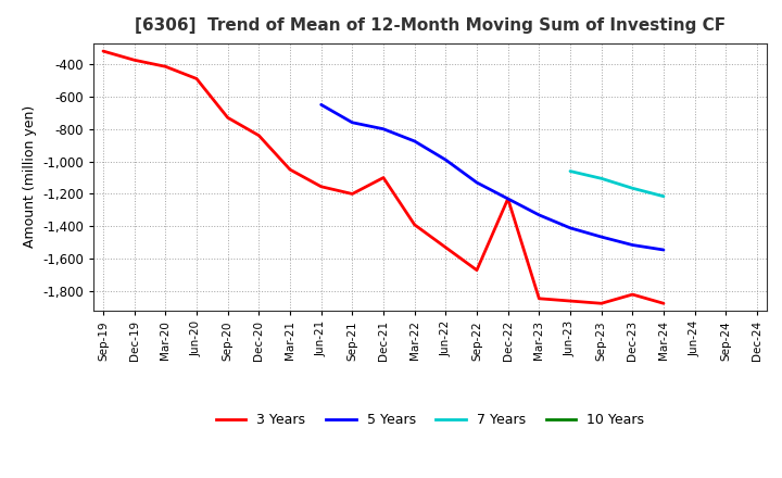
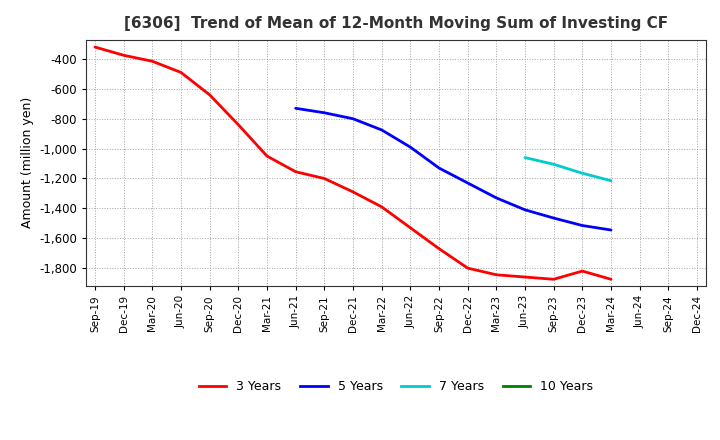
3 Years/Sep-20: -730 -> -640
5 Years/Jun-21: -650 -> -730
3 Years/Dec-21: -1,100 -> -1,290
3 Years/Dec-22: -1,230 -> -1,800
